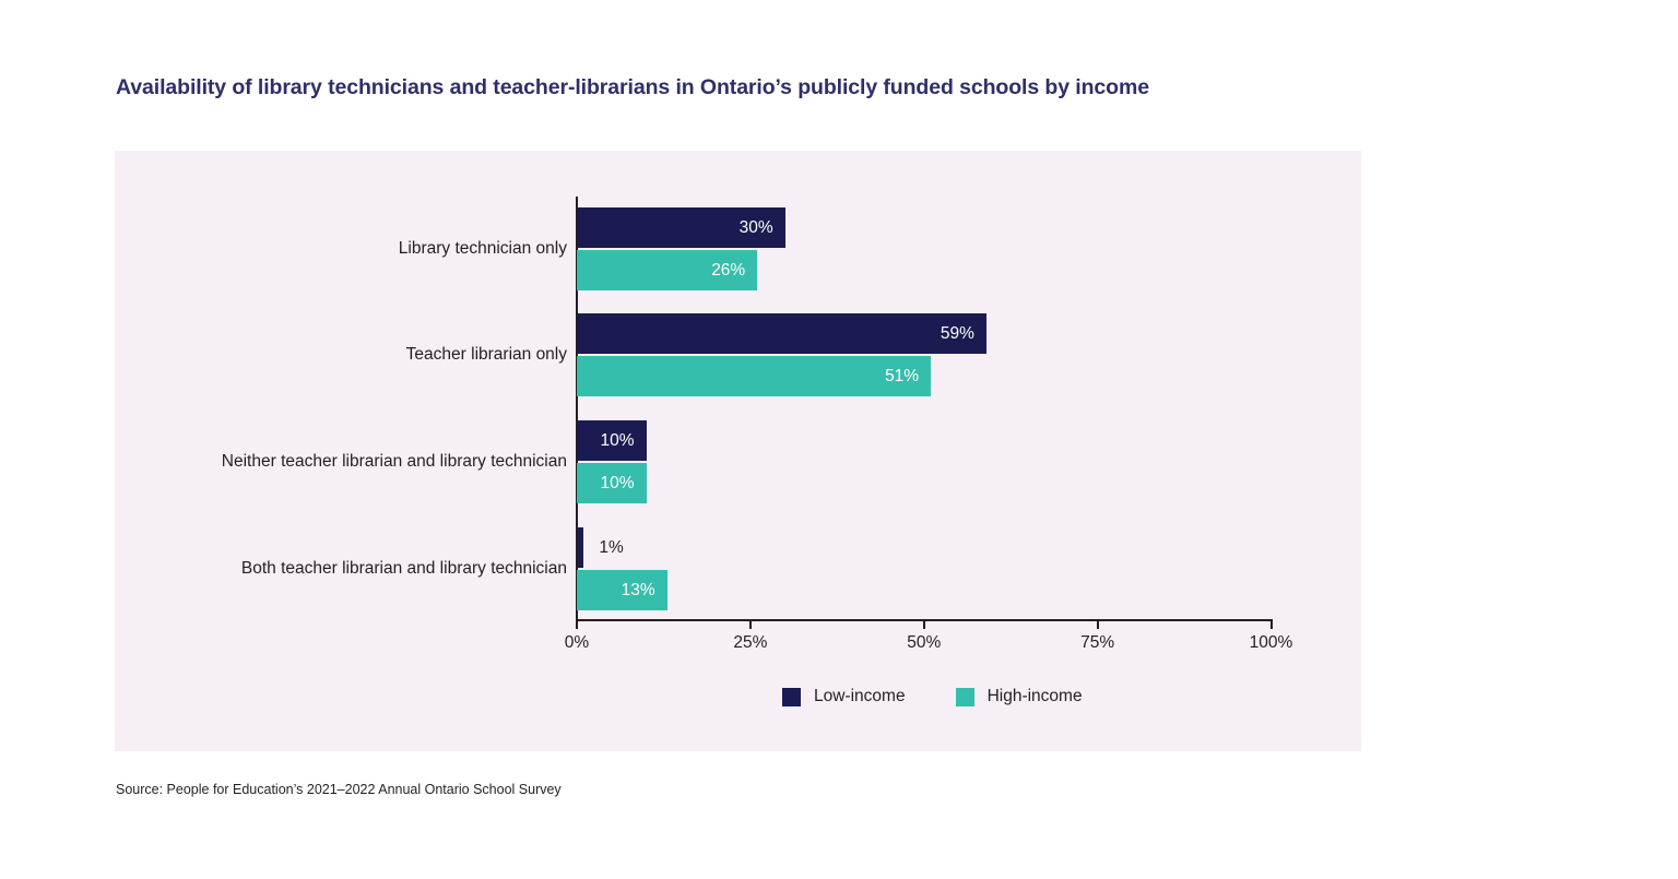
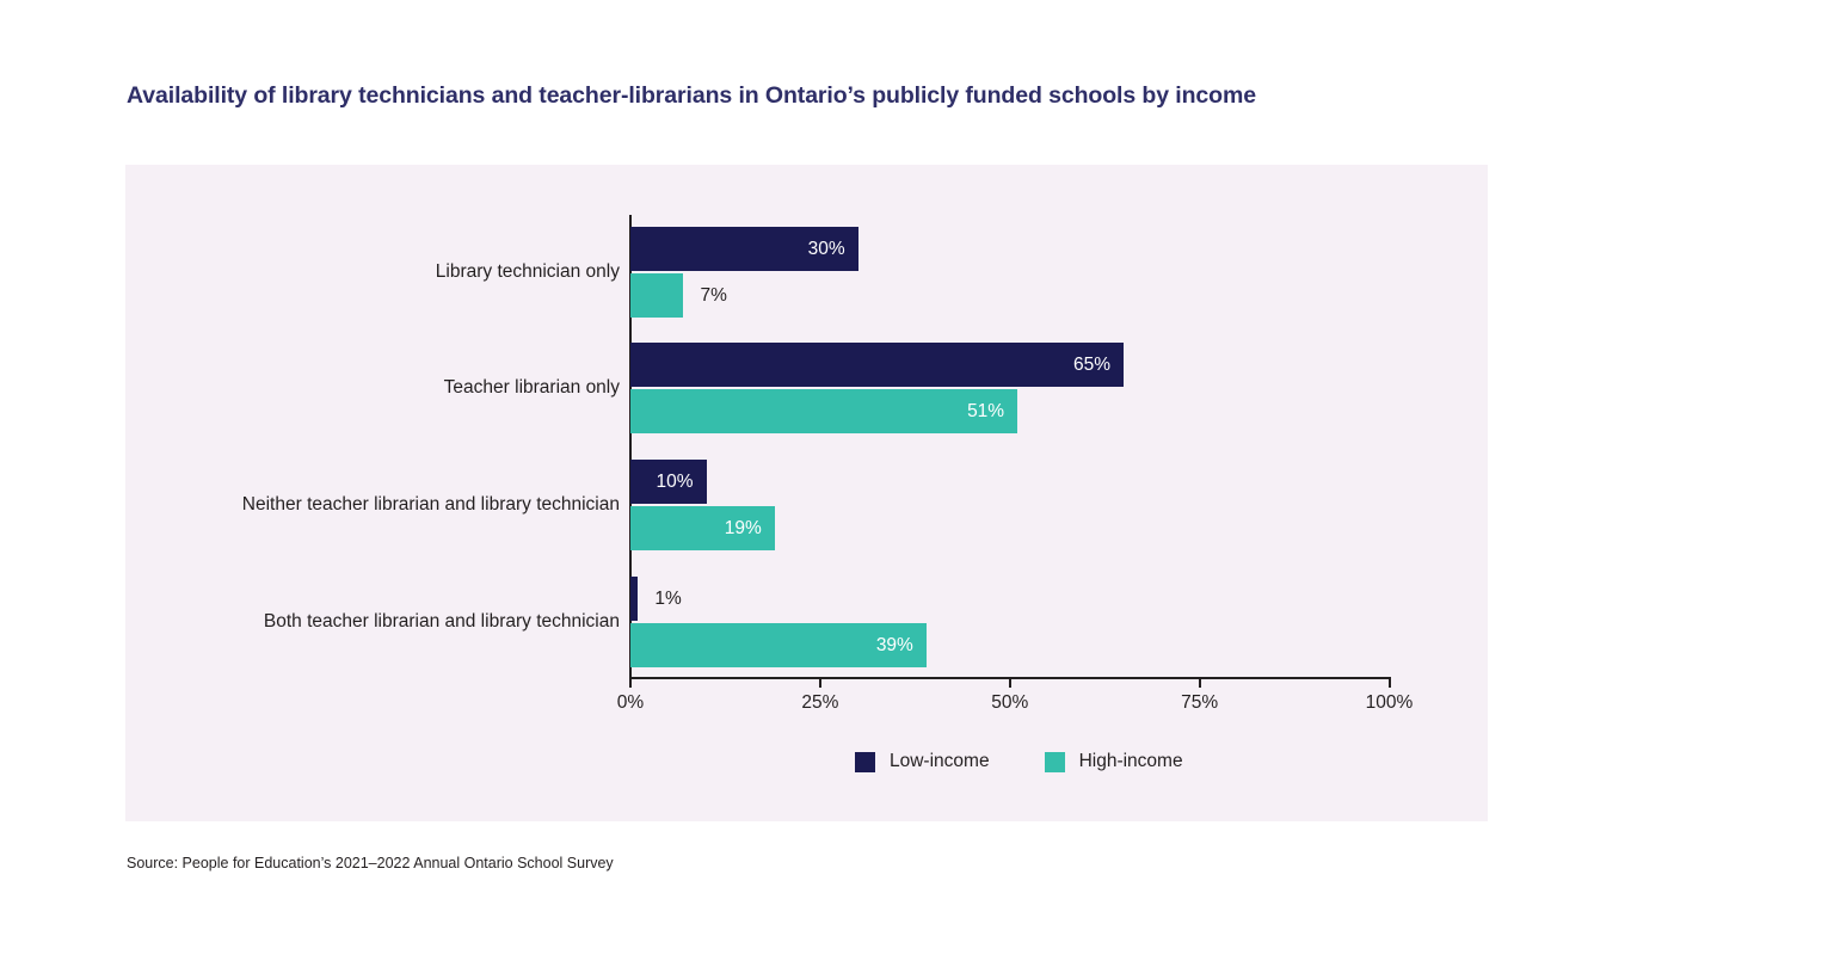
High-income/Library technician only: 26% -> 7%
Low-income/Teacher librarian only: 59% -> 65%
High-income/Neither teacher librarian and library technician: 10% -> 19%
High-income/Both teacher librarian and library technician: 13% -> 39%
